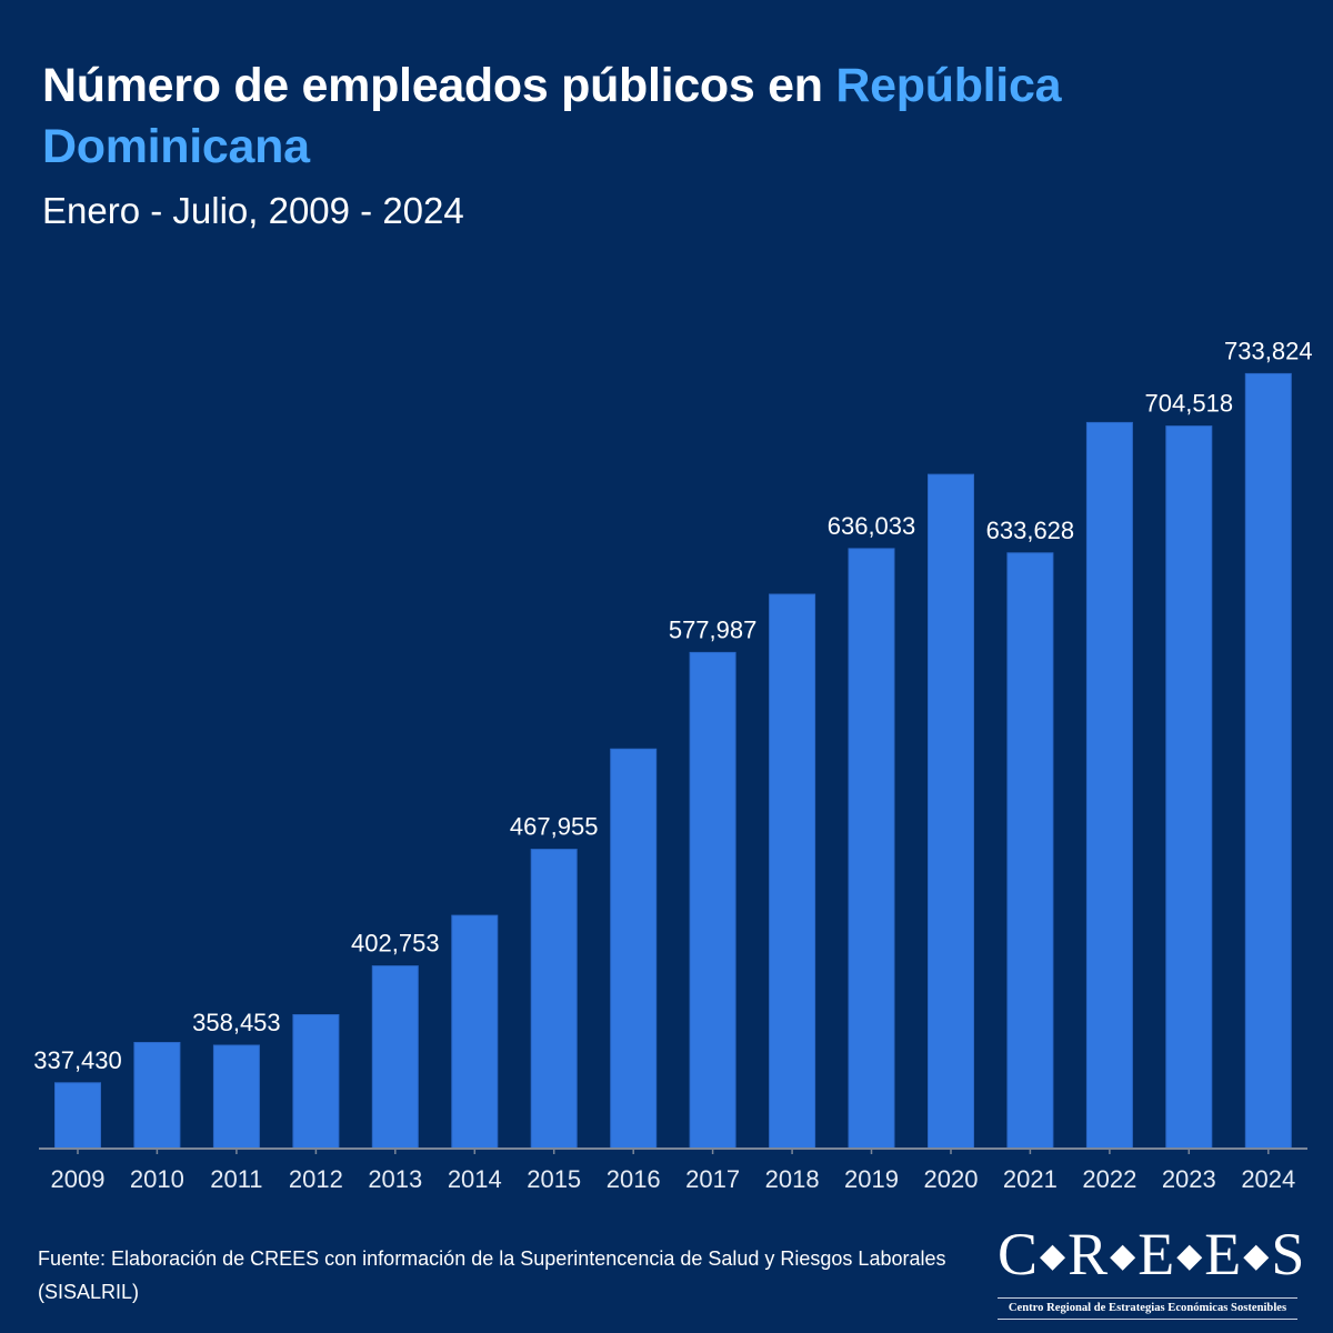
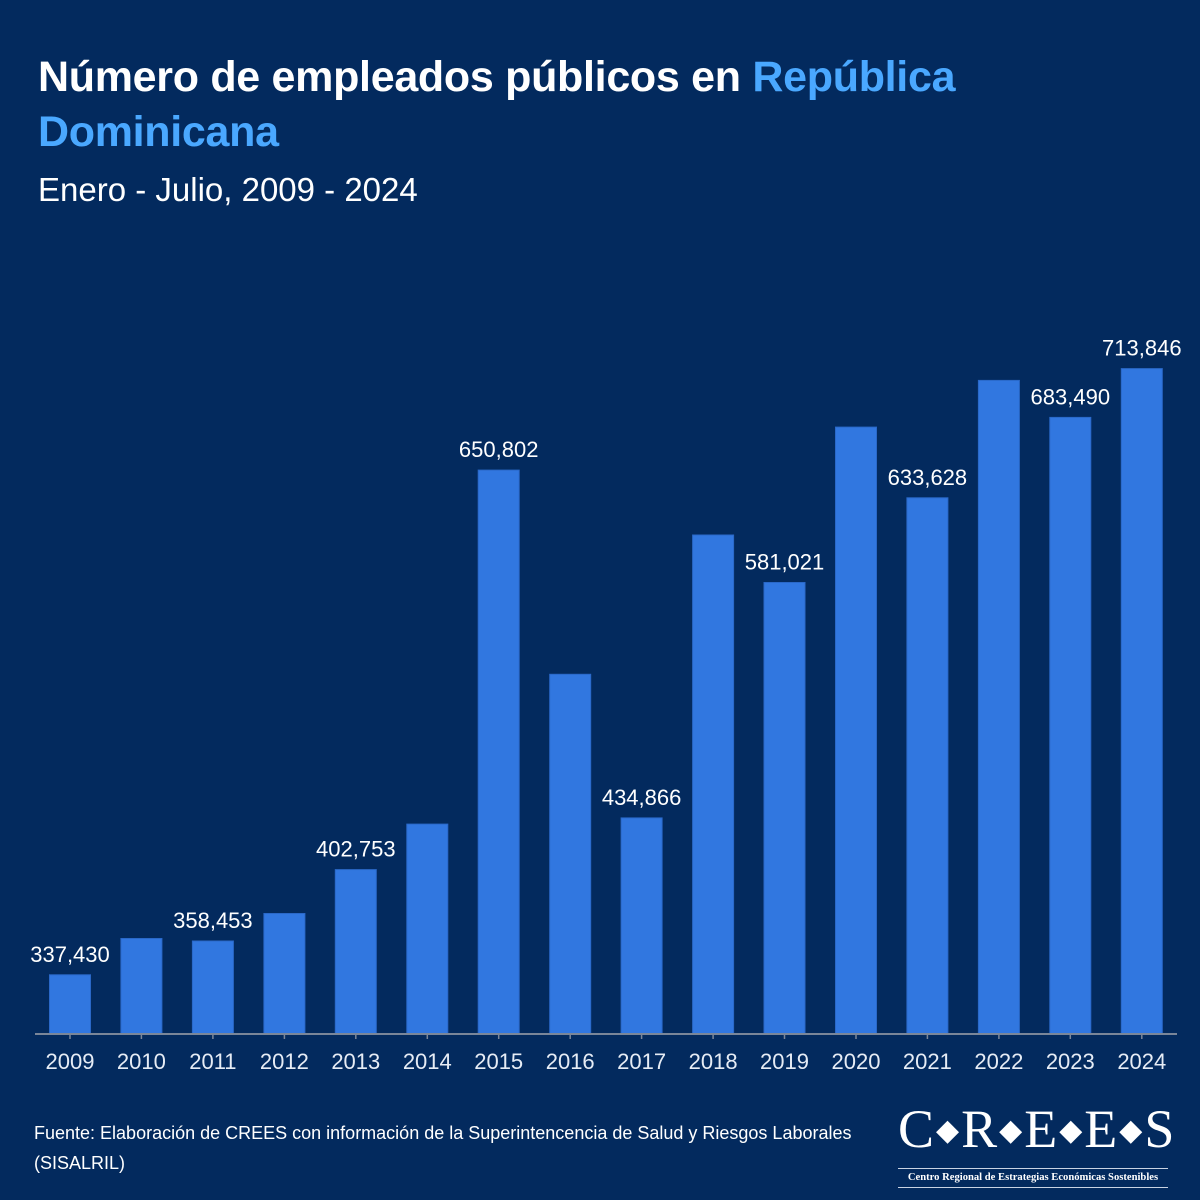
2015: 467,955 -> 650,802
2017: 577,987 -> 434,866
2019: 636,033 -> 581,021
2023: 704,518 -> 683,490
2024: 733,824 -> 713,846
